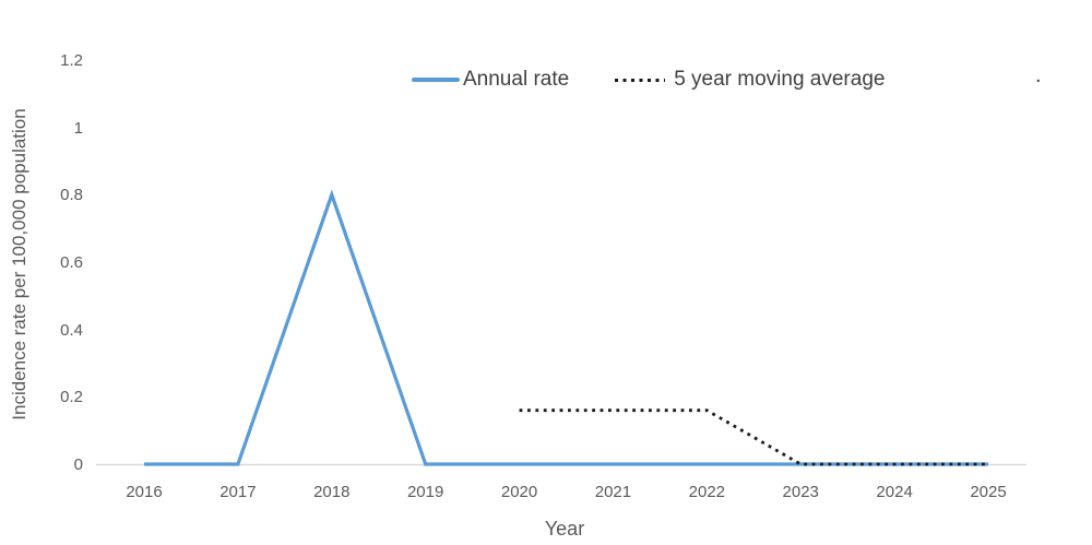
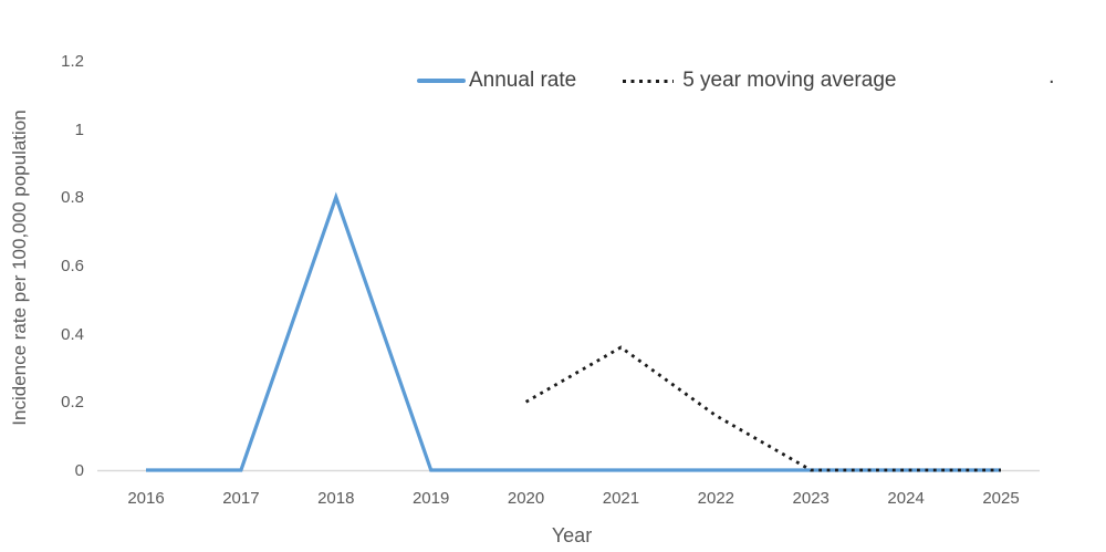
5 year moving average/2020: 0.16 -> 0.20
5 year moving average/2021: 0.16 -> 0.36
